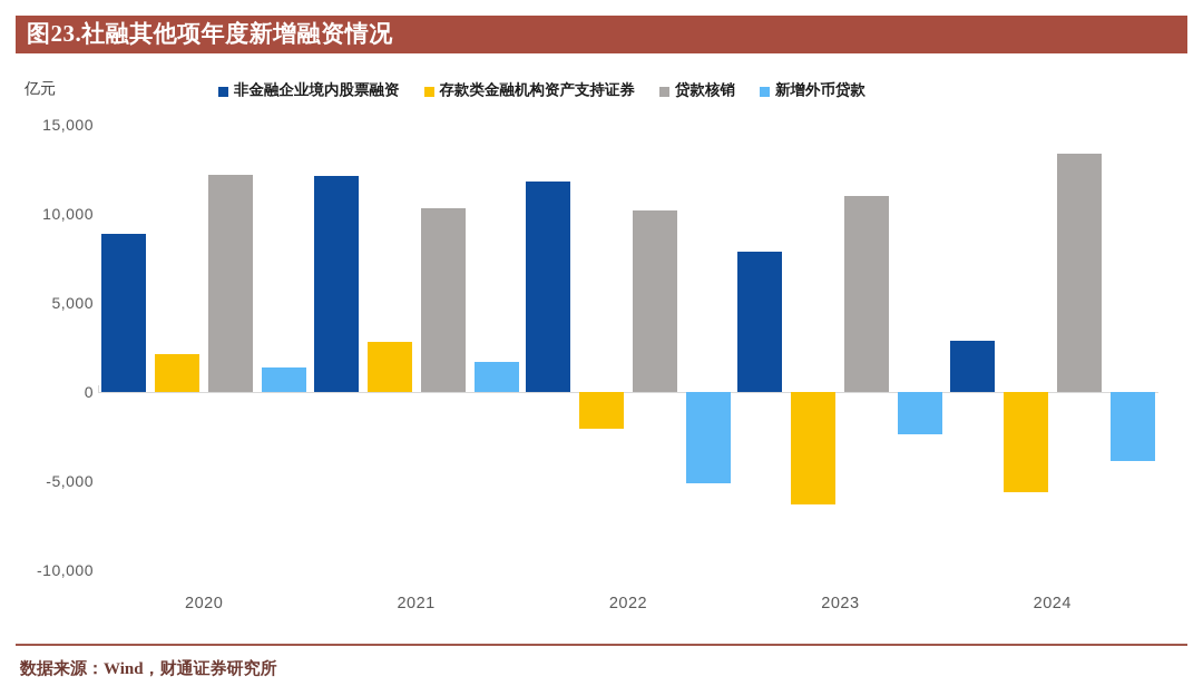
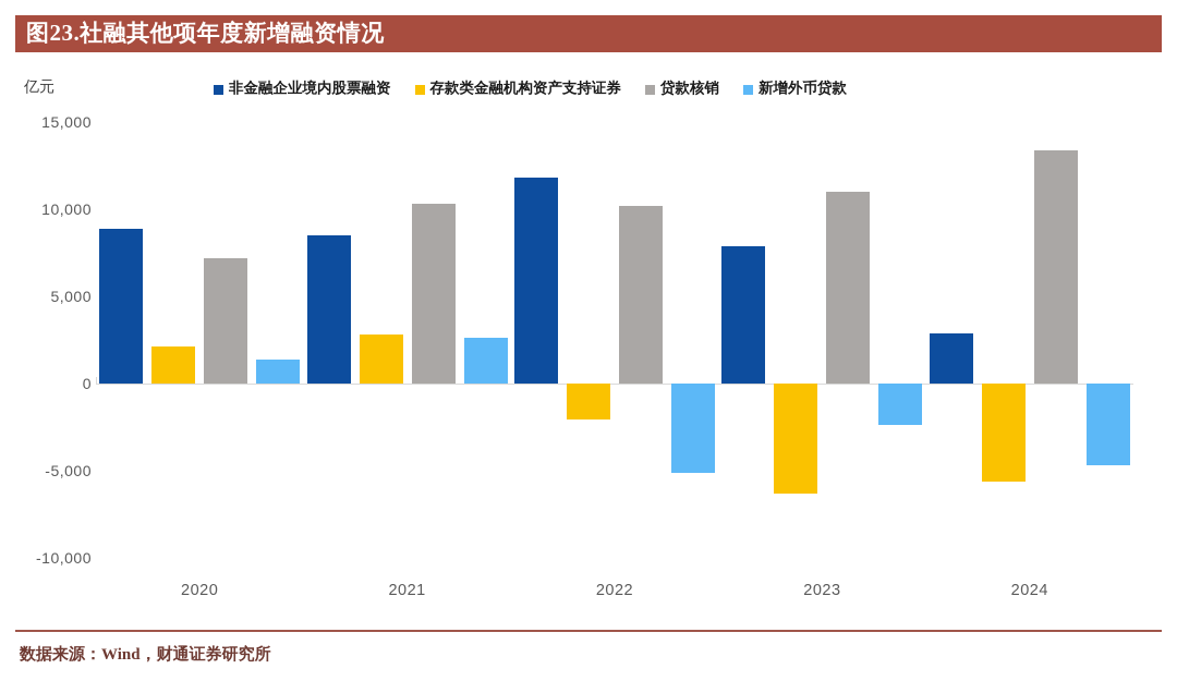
贷款核销/2020: 12200 -> 7200
非金融企业境内股票融资/2021: 12100 -> 8500
新增外币贷款/2021: 1700 -> 2600
新增外币贷款/2024: -3900 -> -4700
